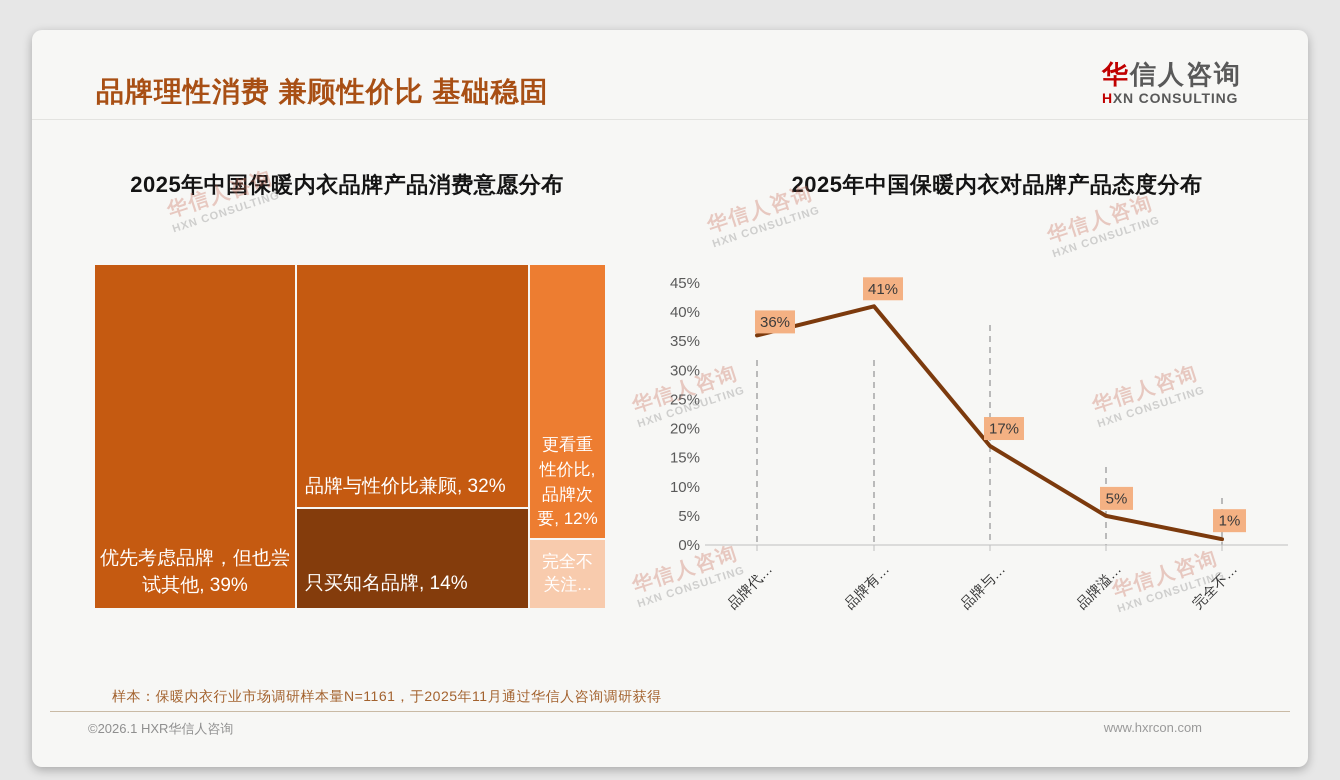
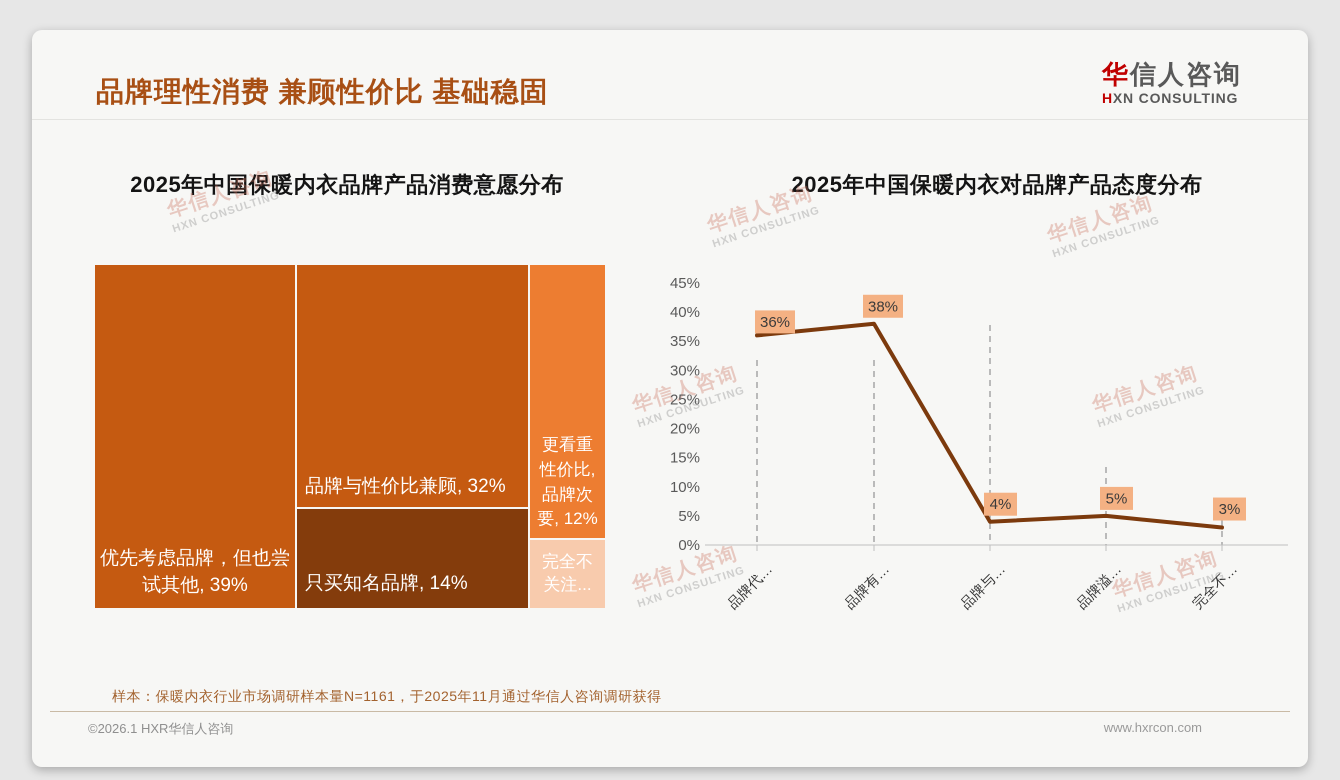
2025年中国保暖内衣对品牌产品态度分布/品牌有…: 41% -> 38%
2025年中国保暖内衣对品牌产品态度分布/品牌与…: 17% -> 4%
2025年中国保暖内衣对品牌产品态度分布/完全不…: 1% -> 3%
